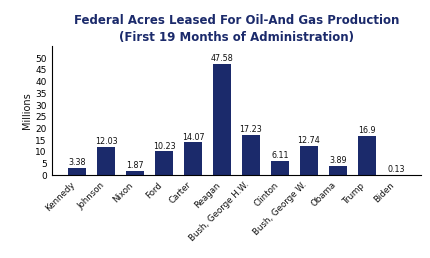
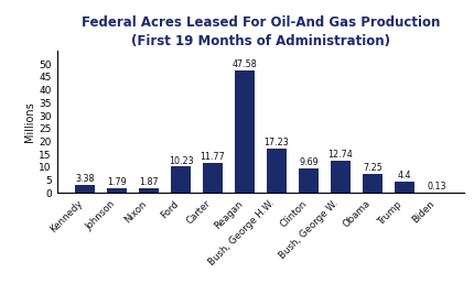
Johnson: 12.03 -> 1.79
Carter: 14.07 -> 11.77
Clinton: 6.11 -> 9.69
Obama: 3.89 -> 7.25
Trump: 16.9 -> 4.4
